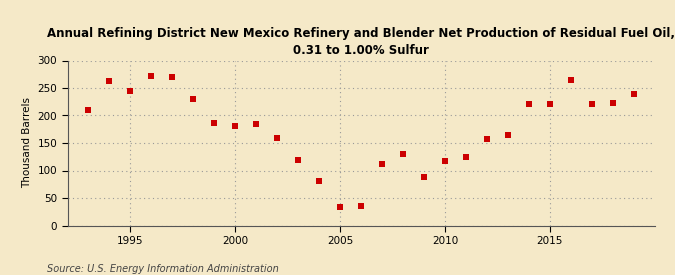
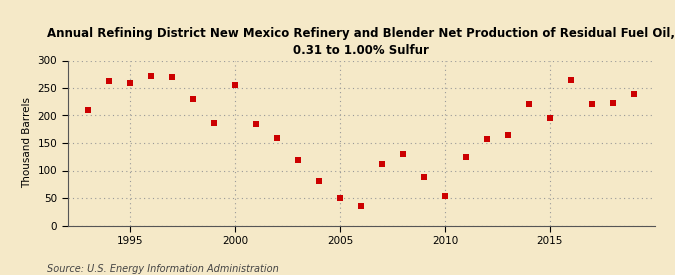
1995: 245 -> 260
2000: 181 -> 256
2005: 34 -> 50
2010: 117 -> 54
2015: 220 -> 196
